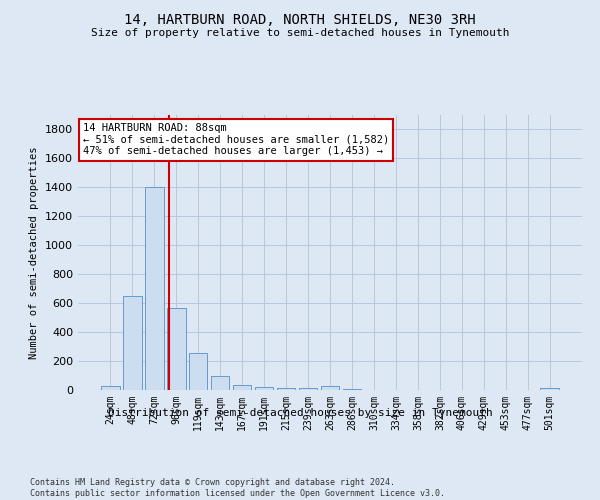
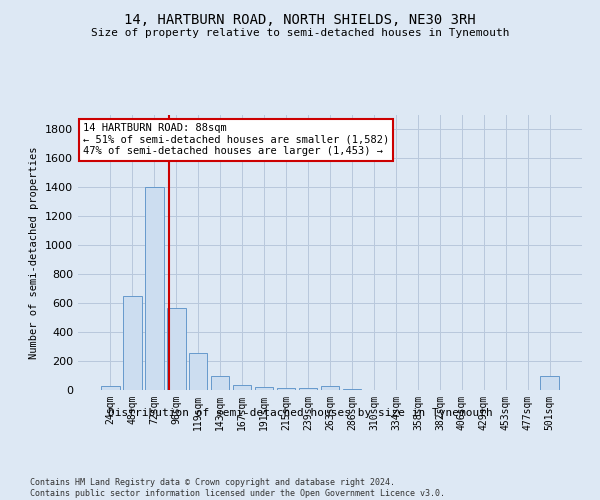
501sqm: 20 -> 100
